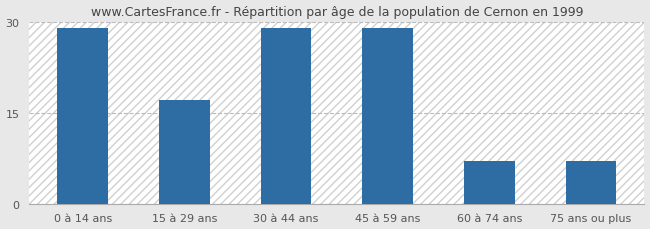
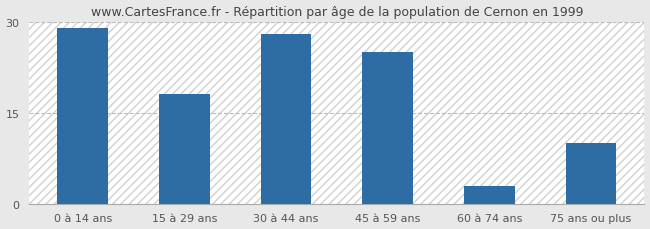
15 à 29 ans: 17 -> 18
30 à 44 ans: 29 -> 28
45 à 59 ans: 29 -> 25
60 à 74 ans: 7 -> 3
75 ans ou plus: 7 -> 10
